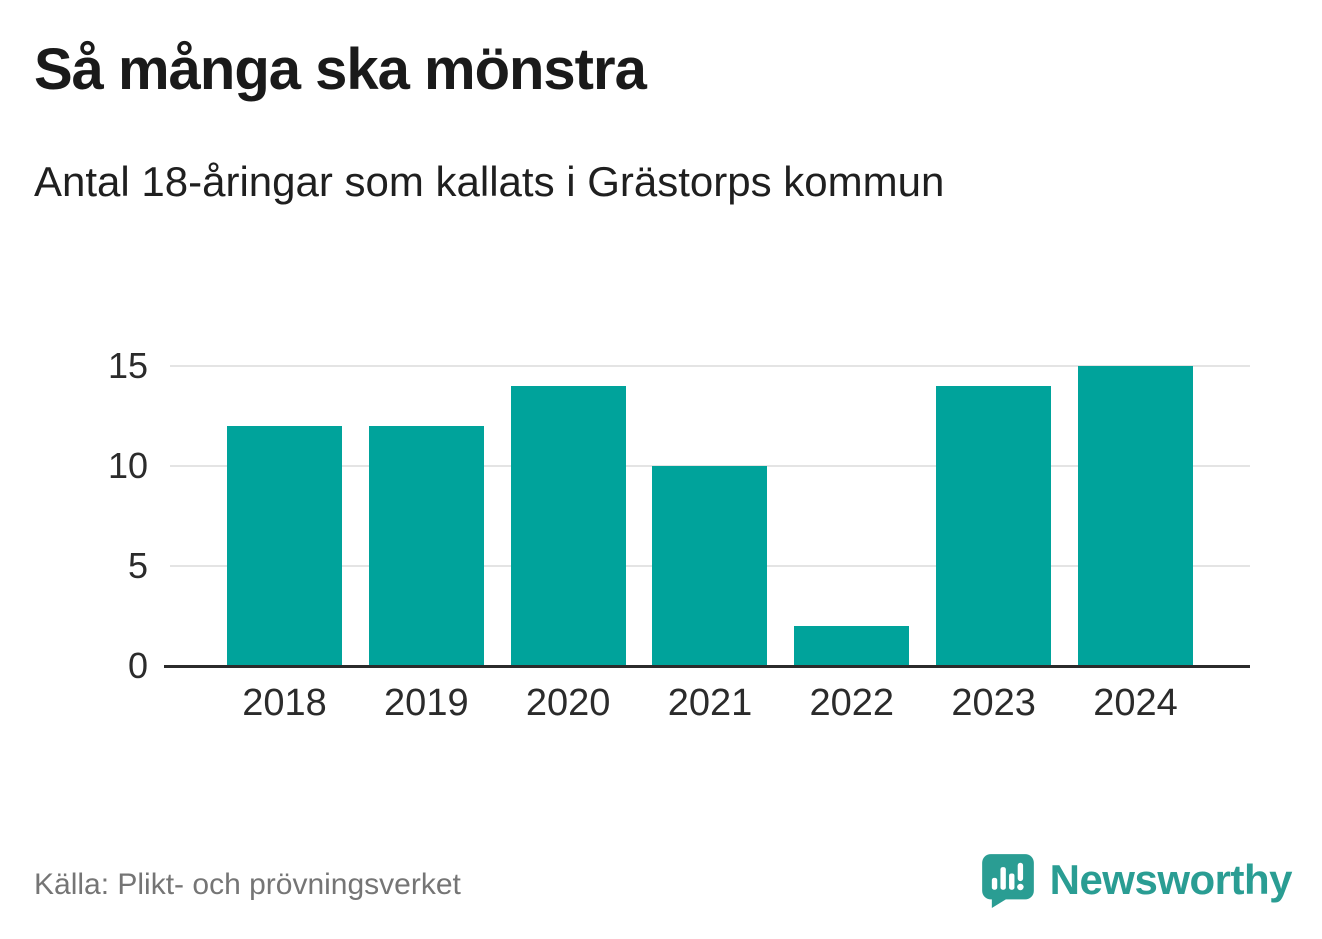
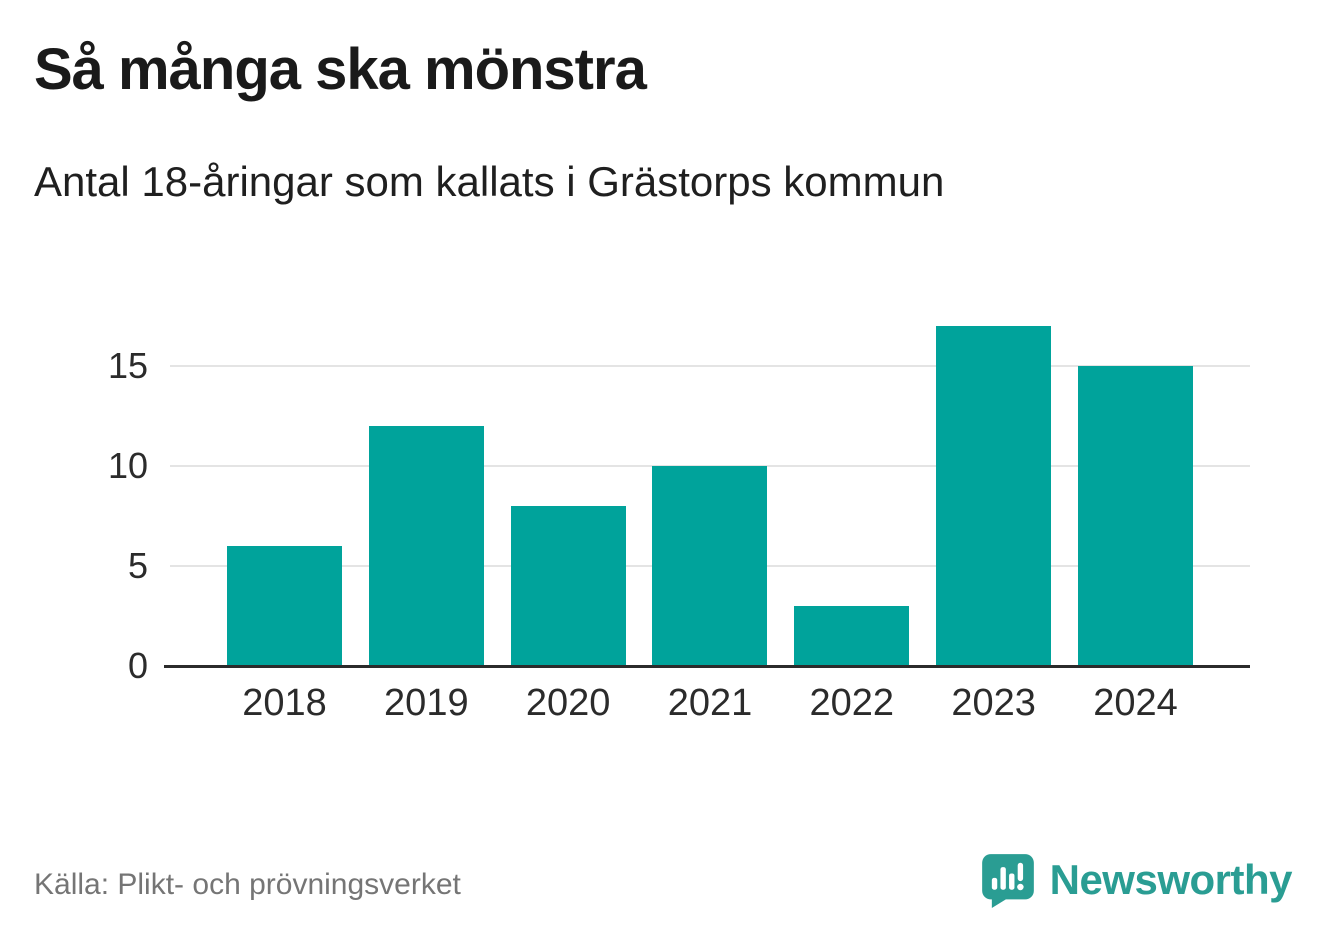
2018: 12 -> 6
2020: 14 -> 8
2022: 2 -> 3
2023: 14 -> 17
